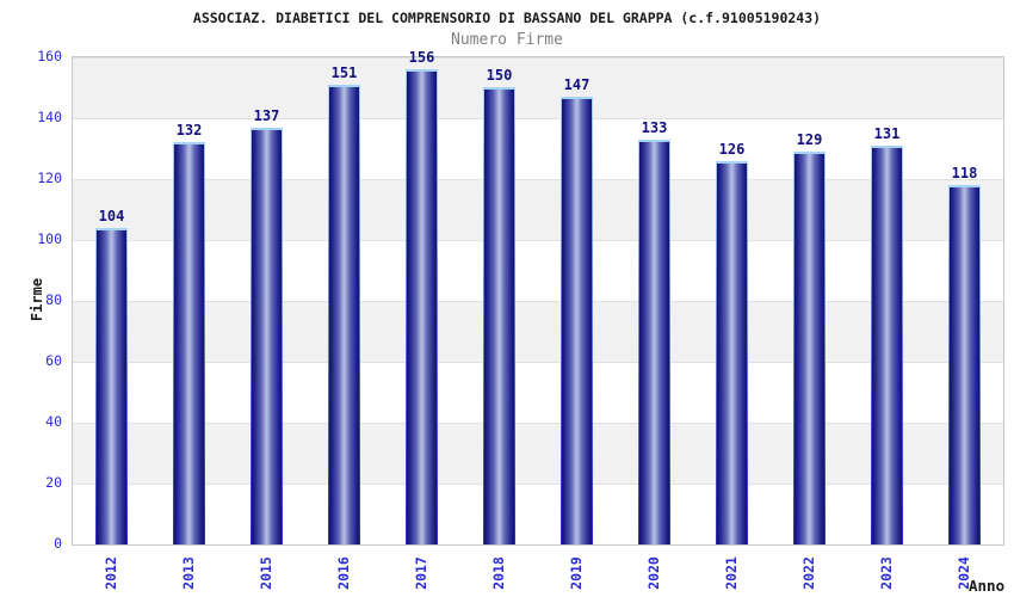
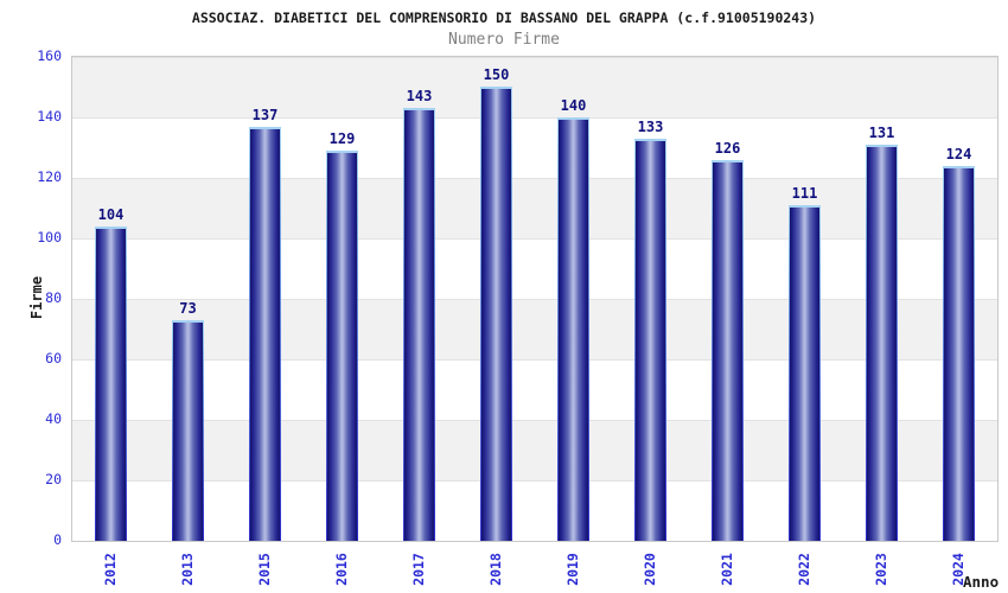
2013: 132 -> 73
2016: 151 -> 129
2017: 156 -> 143
2019: 147 -> 140
2022: 129 -> 111
2024: 118 -> 124
